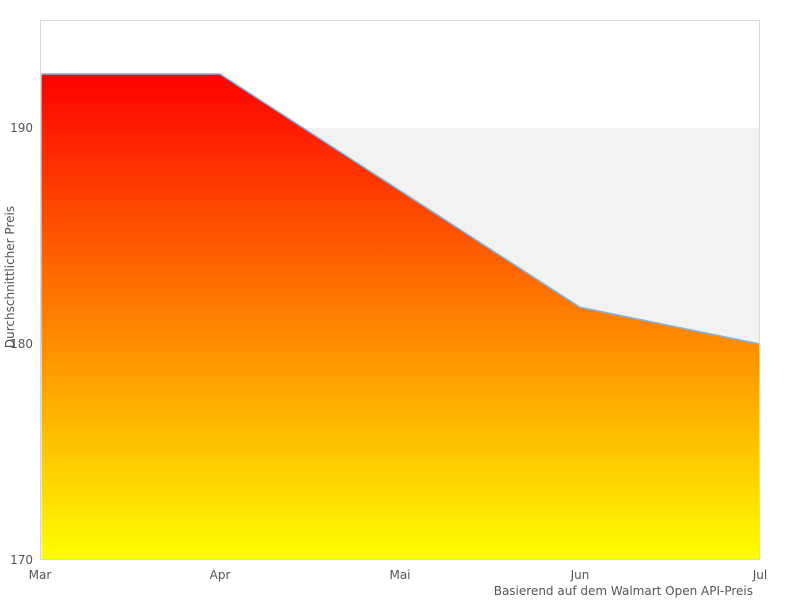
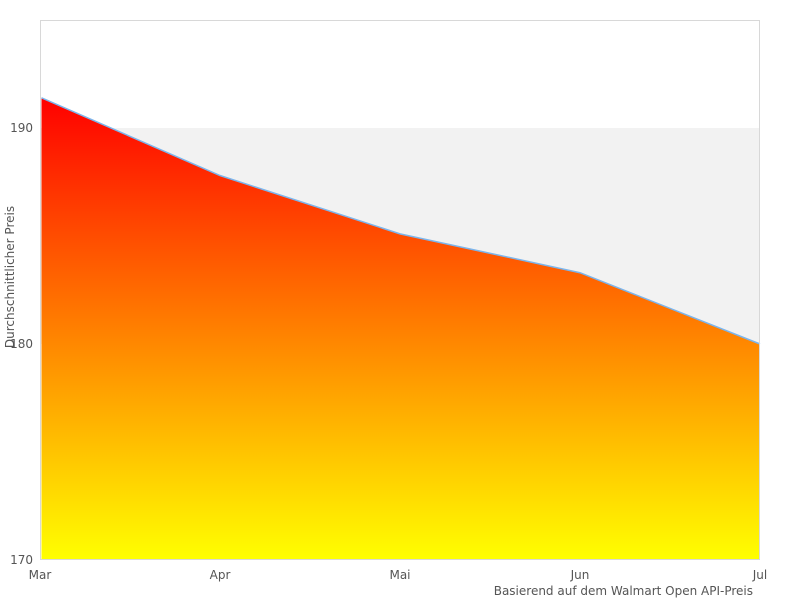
Mar: 192.5 -> 191.4
Apr: 192.5 -> 187.8
Mai: 187.1 -> 185.1
Jun: 181.7 -> 183.3
